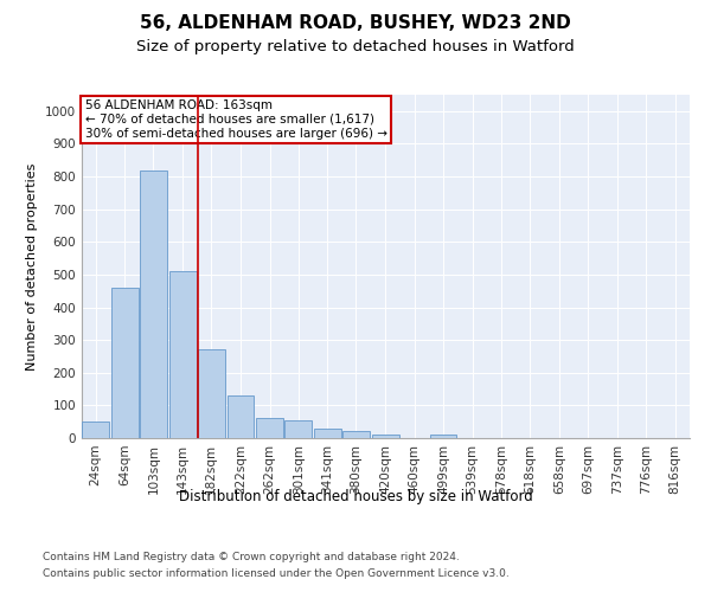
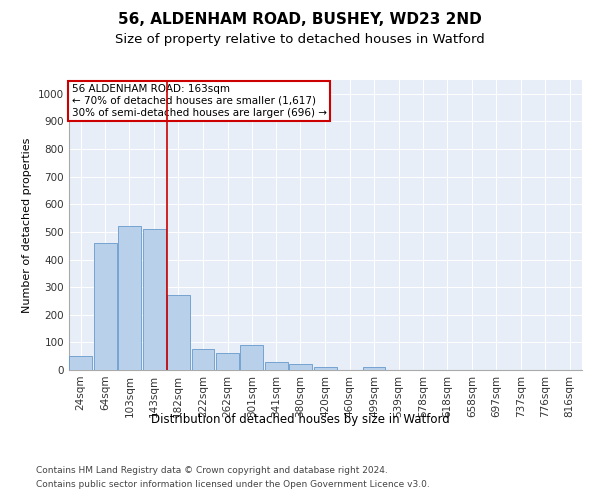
103sqm: 820 -> 520
222sqm: 130 -> 75
301sqm: 55 -> 90
